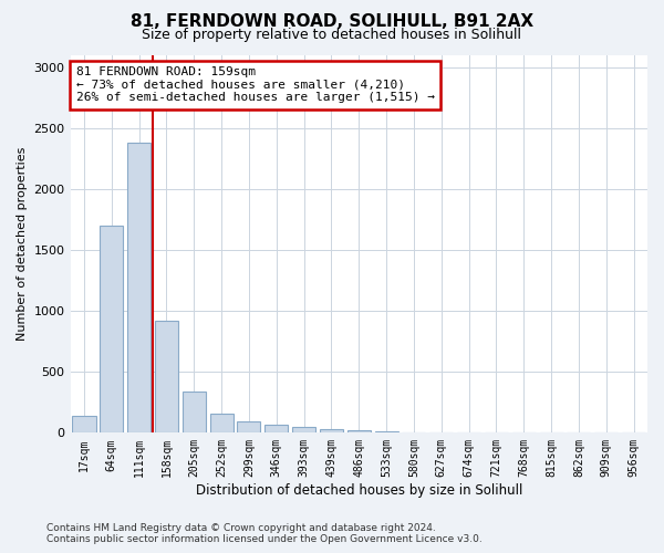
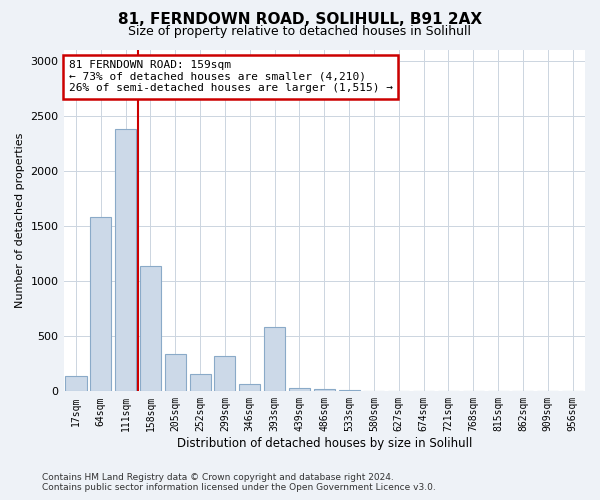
64sqm: 1700 -> 1580
158sqm: 920 -> 1140
299sqm: 100 -> 320
393sqm: 50 -> 580
